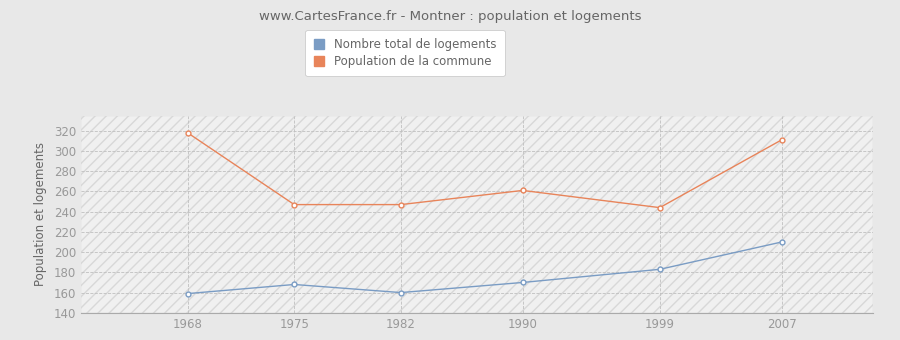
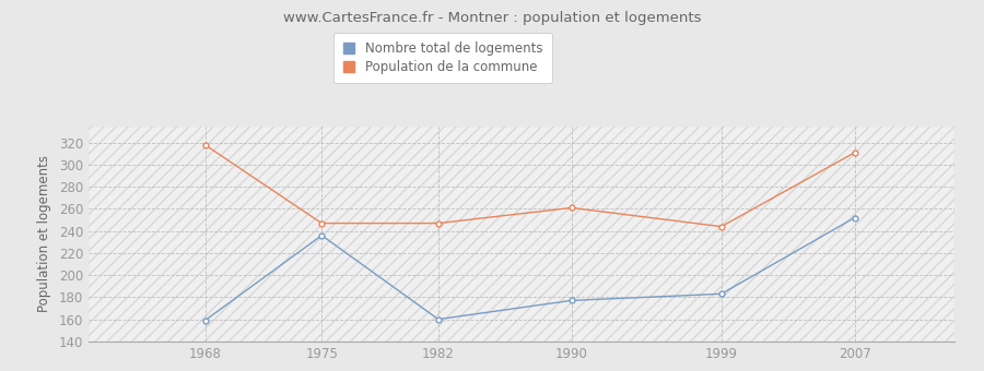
Nombre total de logements/1975: 168 -> 236
Nombre total de logements/1990: 170 -> 177
Nombre total de logements/2007: 210 -> 252
